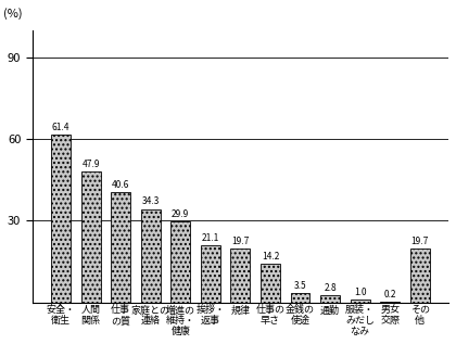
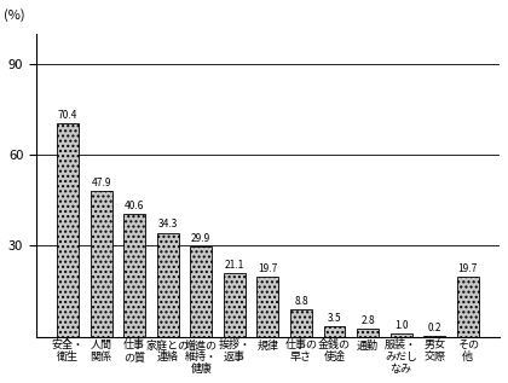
安全・ 衛生: 61.4 -> 70.4
仕事の 早さ: 14.2 -> 8.8
